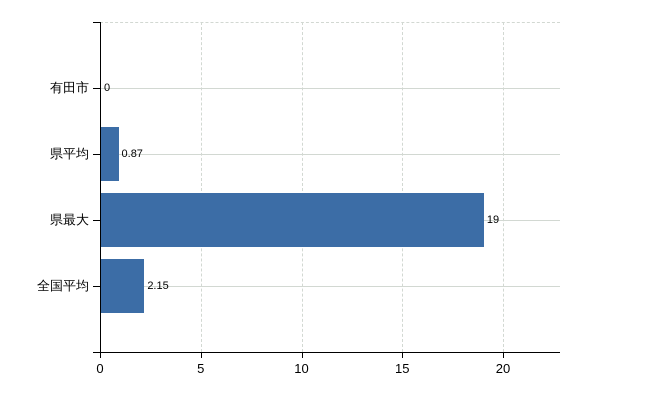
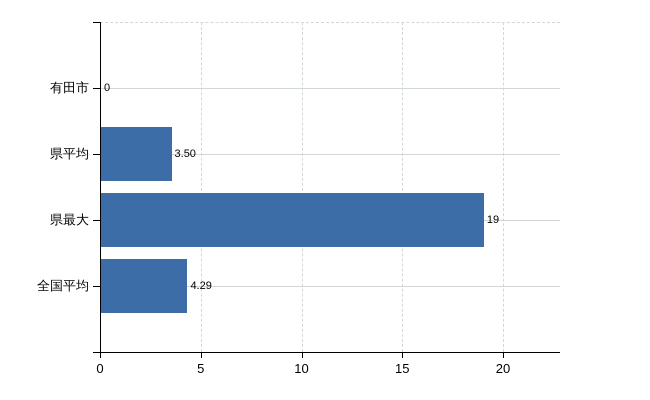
県平均: 0.87 -> 3.50
全国平均: 2.15 -> 4.29
